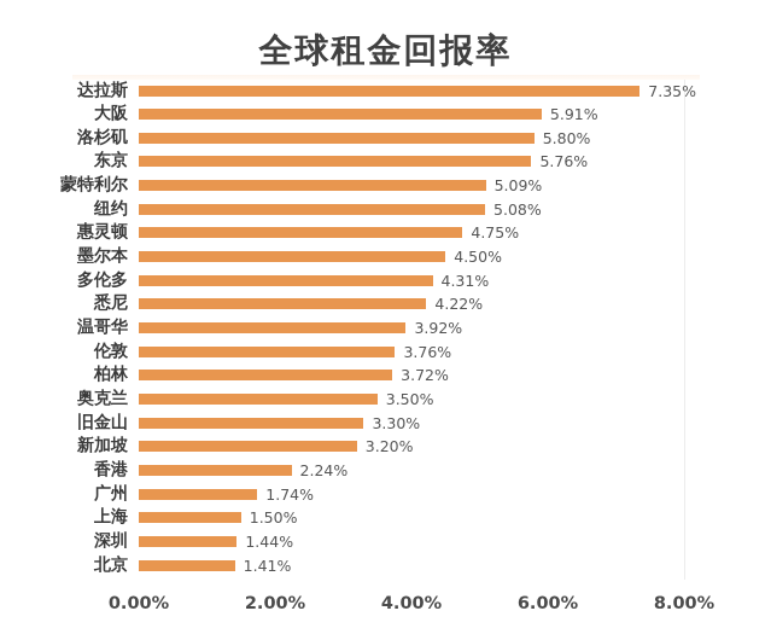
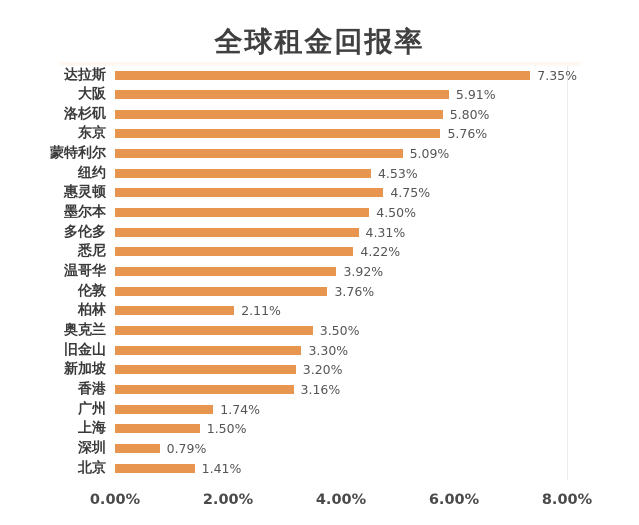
纽约: 5.08% -> 4.53%
柏林: 3.72% -> 2.11%
香港: 2.24% -> 3.16%
深圳: 1.44% -> 0.79%
